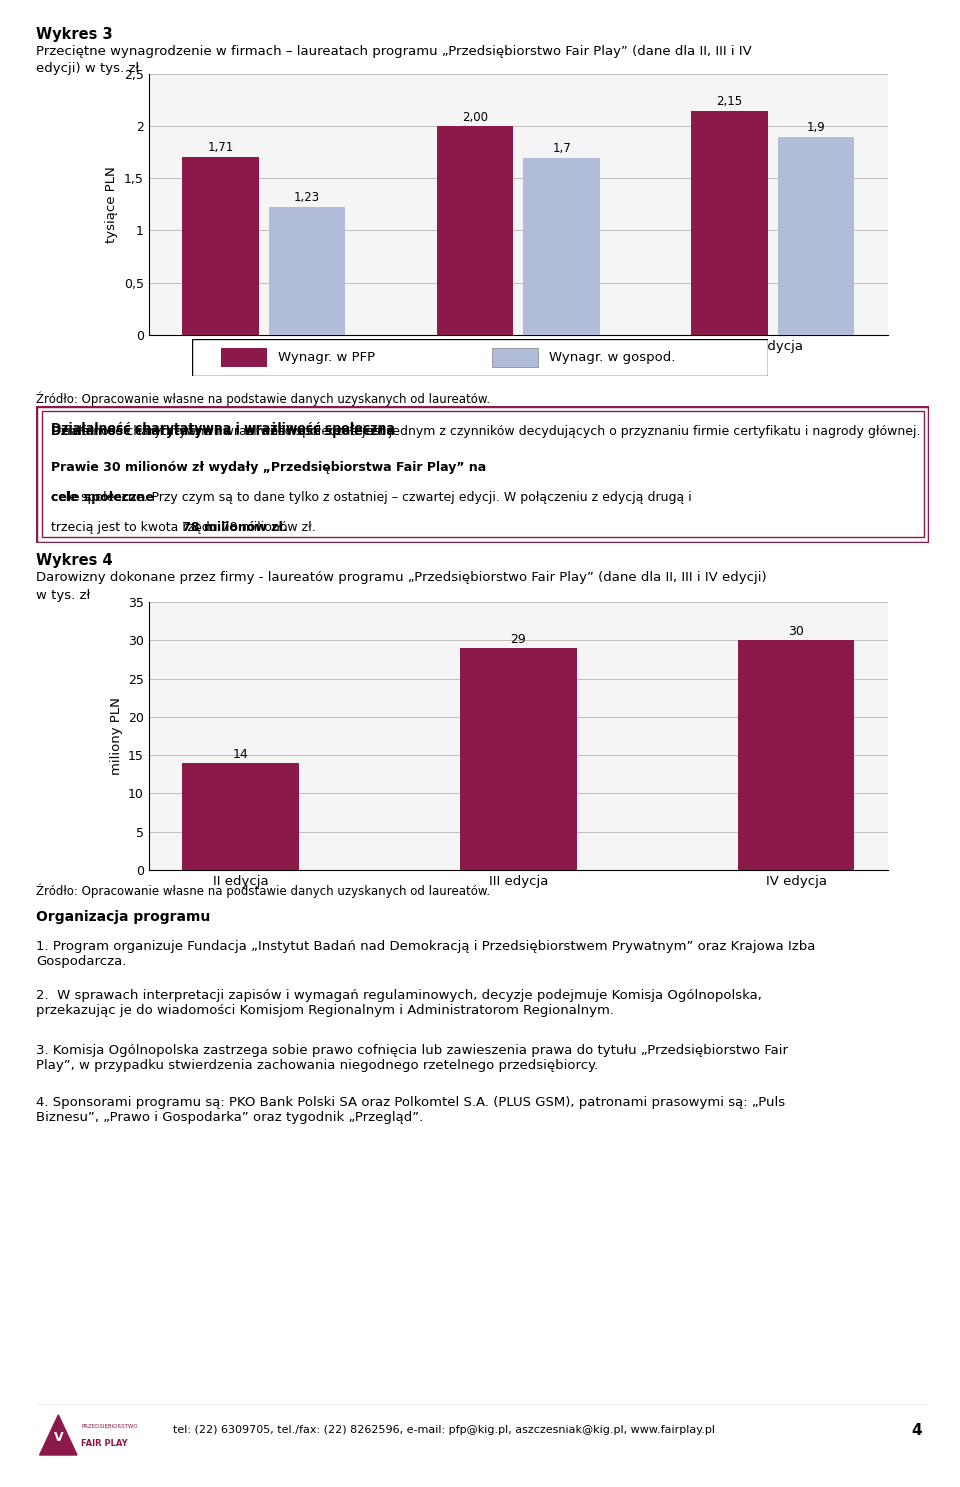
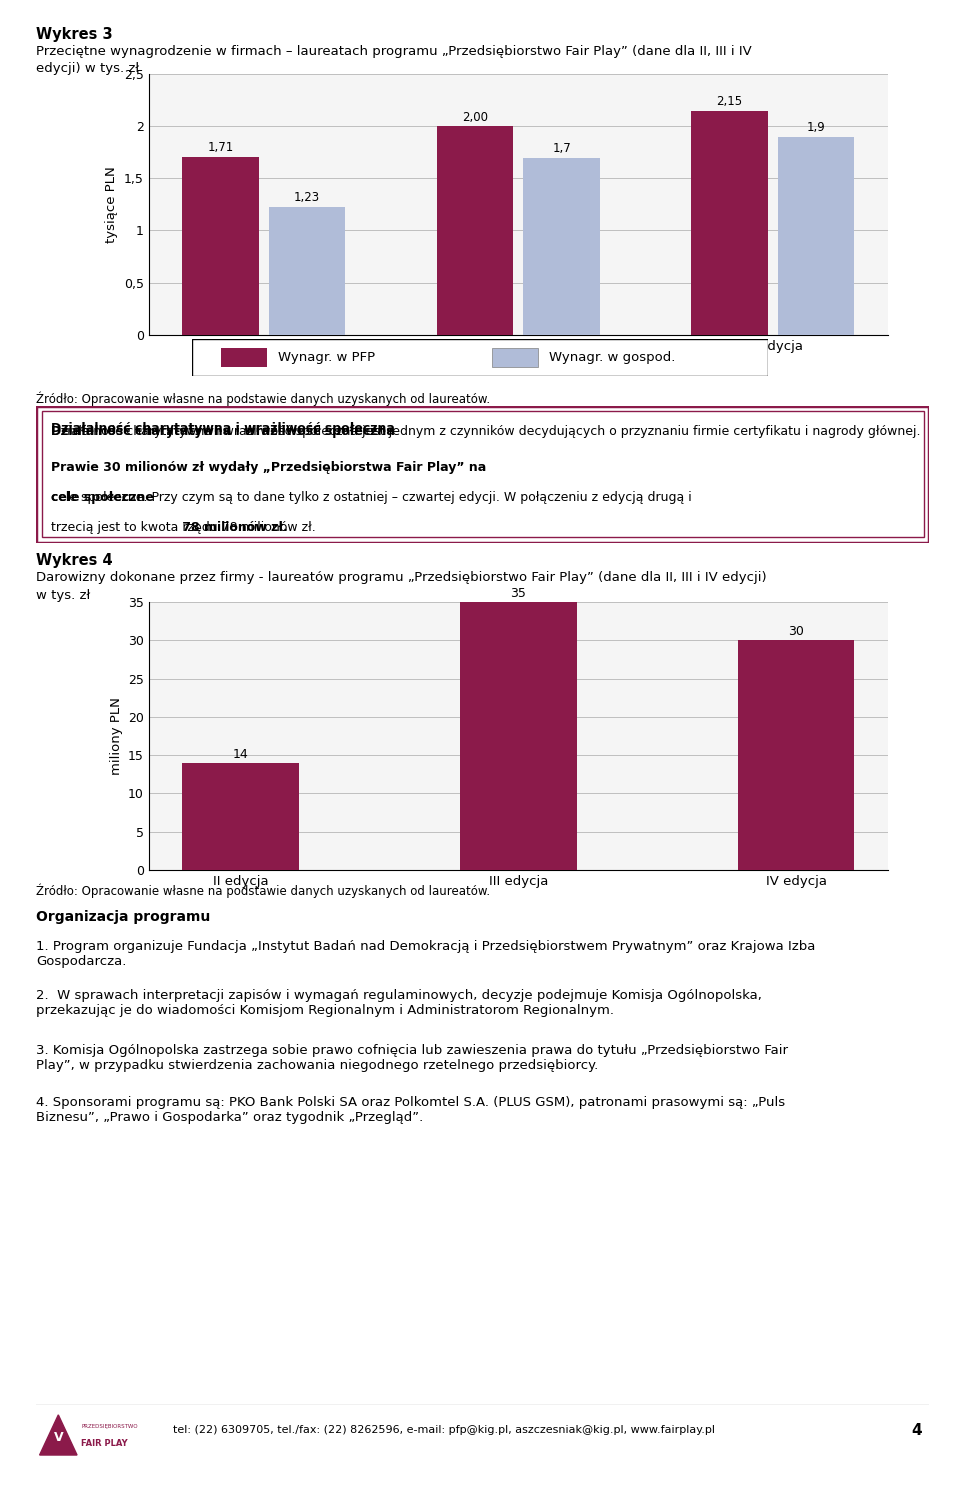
III edycja: 29 -> 35
